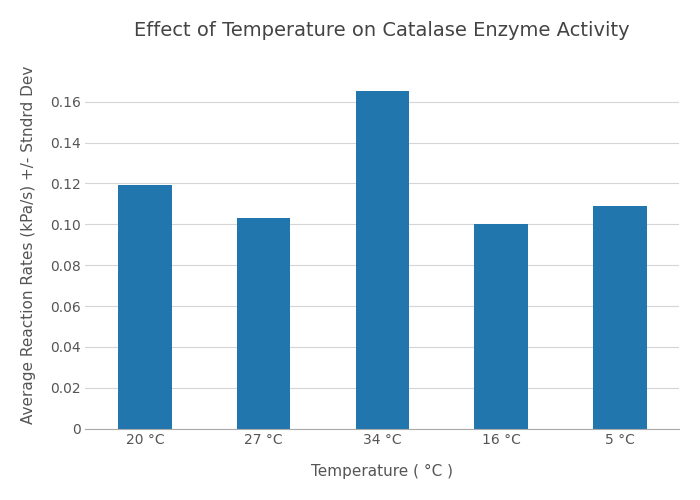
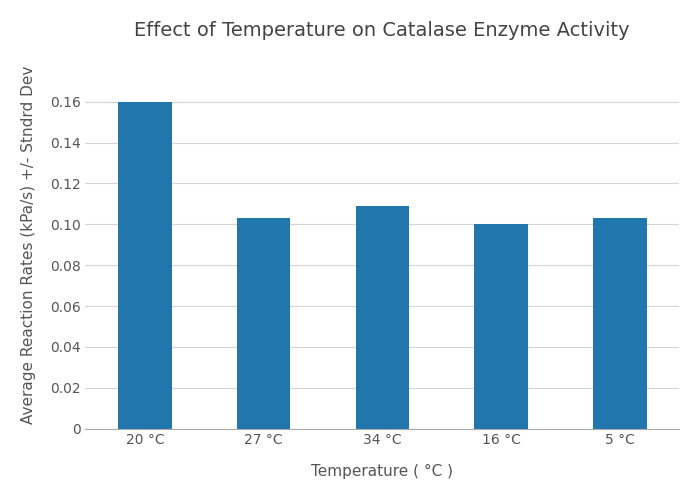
20 °C: 0.119 -> 0.160
34 °C: 0.165 -> 0.109
5 °C: 0.109 -> 0.103
